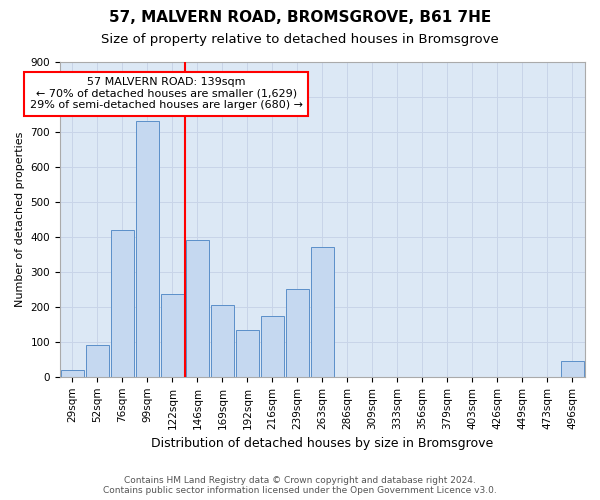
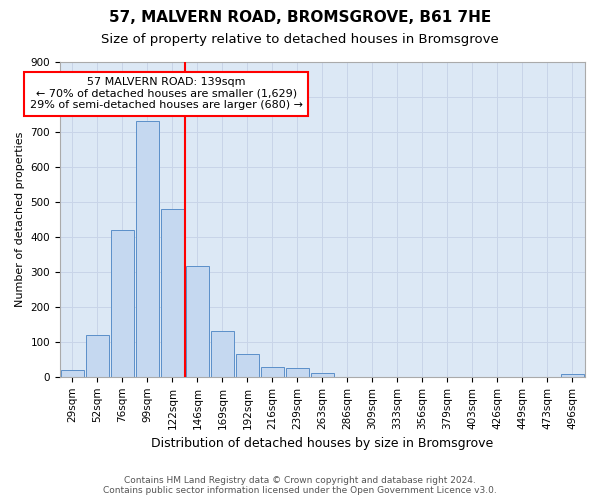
52sqm: 90 -> 120
122sqm: 235 -> 480
146sqm: 390 -> 315
169sqm: 205 -> 130
192sqm: 135 -> 65
216sqm: 175 -> 28
239sqm: 250 -> 25
263sqm: 370 -> 10
496sqm: 45 -> 8
